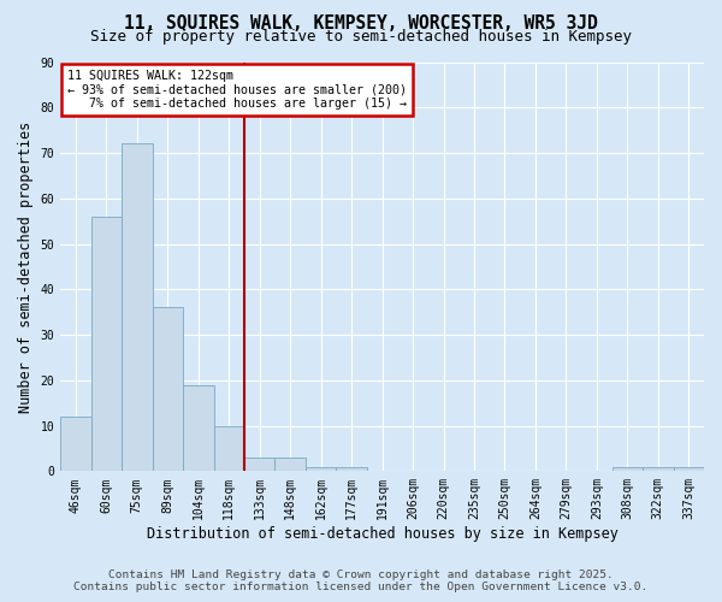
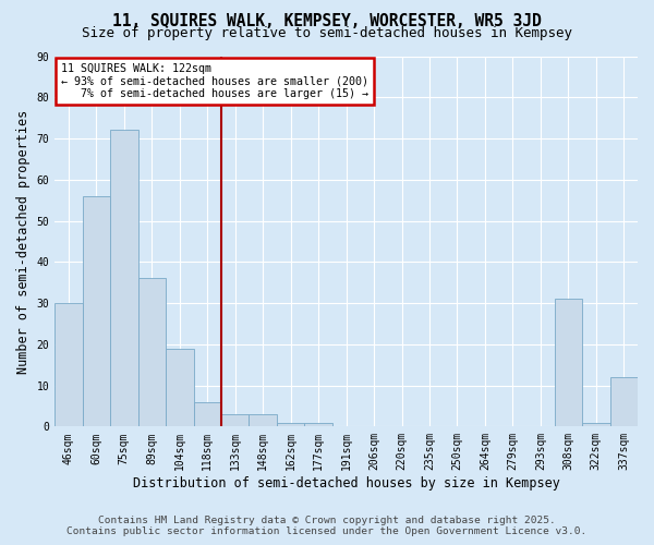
46sqm: 12 -> 30
118sqm: 10 -> 6
308sqm: 1 -> 31
337sqm: 1 -> 12
